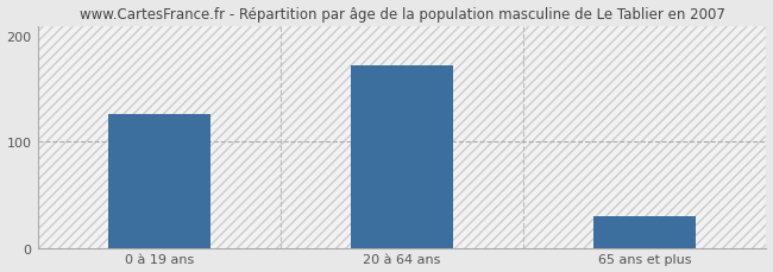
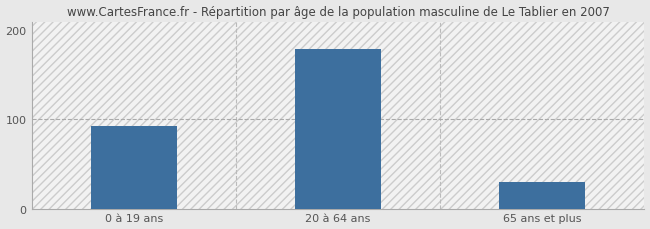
0 à 19 ans: 126 -> 93
20 à 64 ans: 172 -> 179
